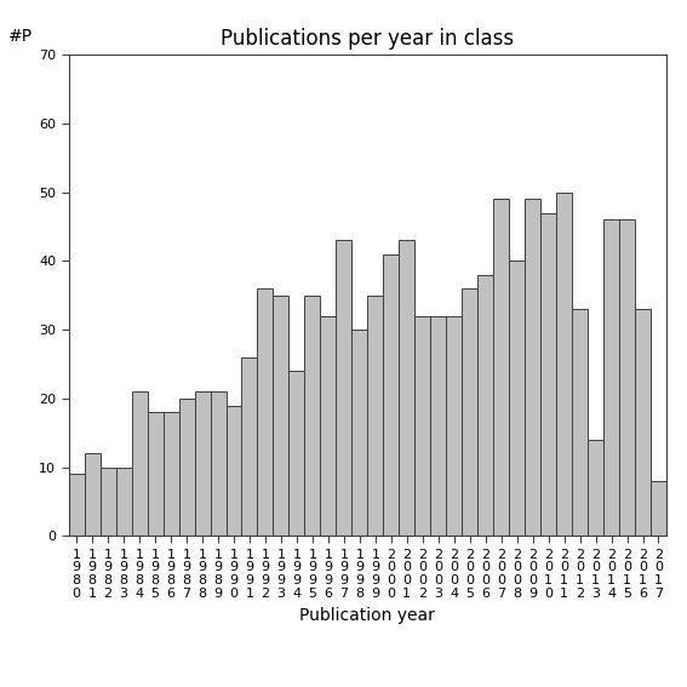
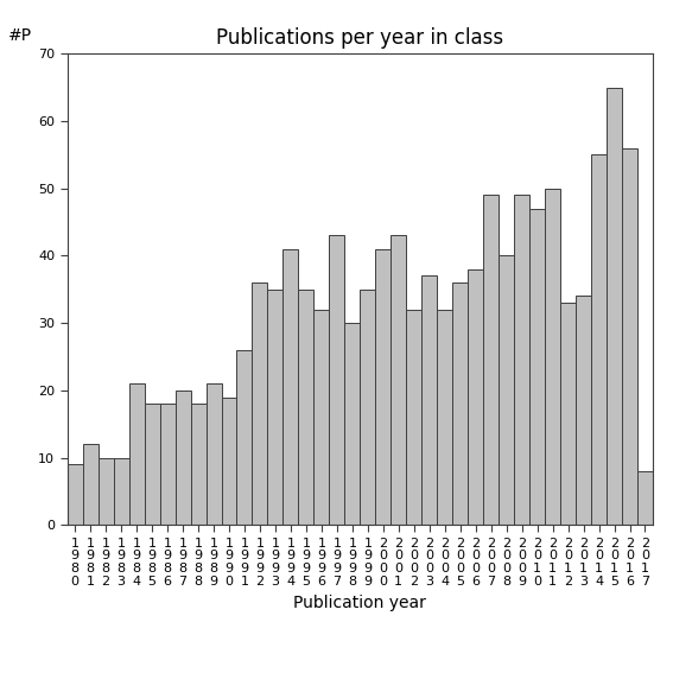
1 9 8 8: 21 -> 18
1 9 9 4: 24 -> 41
2 0 0 3: 32 -> 37
2 0 1 3: 14 -> 34
2 0 1 4: 46 -> 55
2 0 1 5: 46 -> 65
2 0 1 6: 33 -> 56
